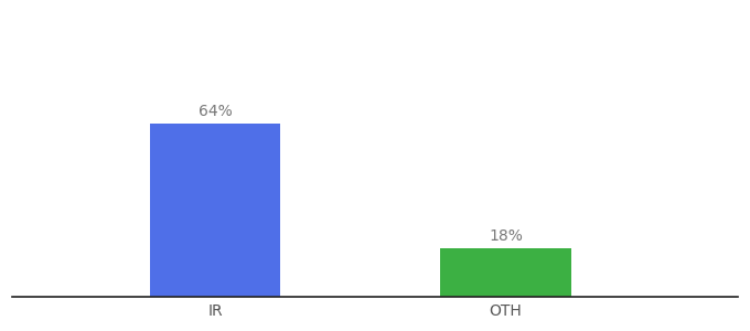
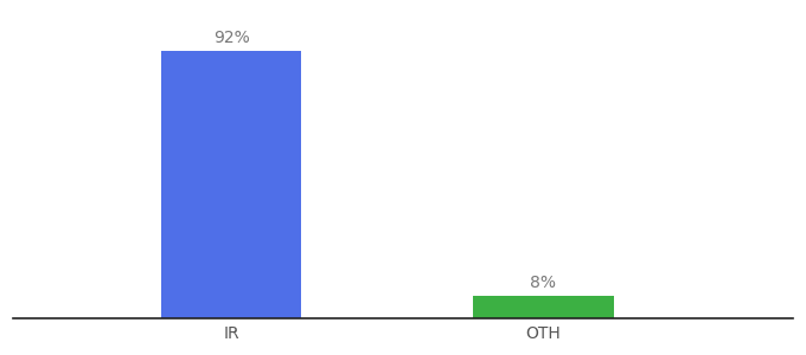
IR: 64% -> 92%
OTH: 18% -> 8%
